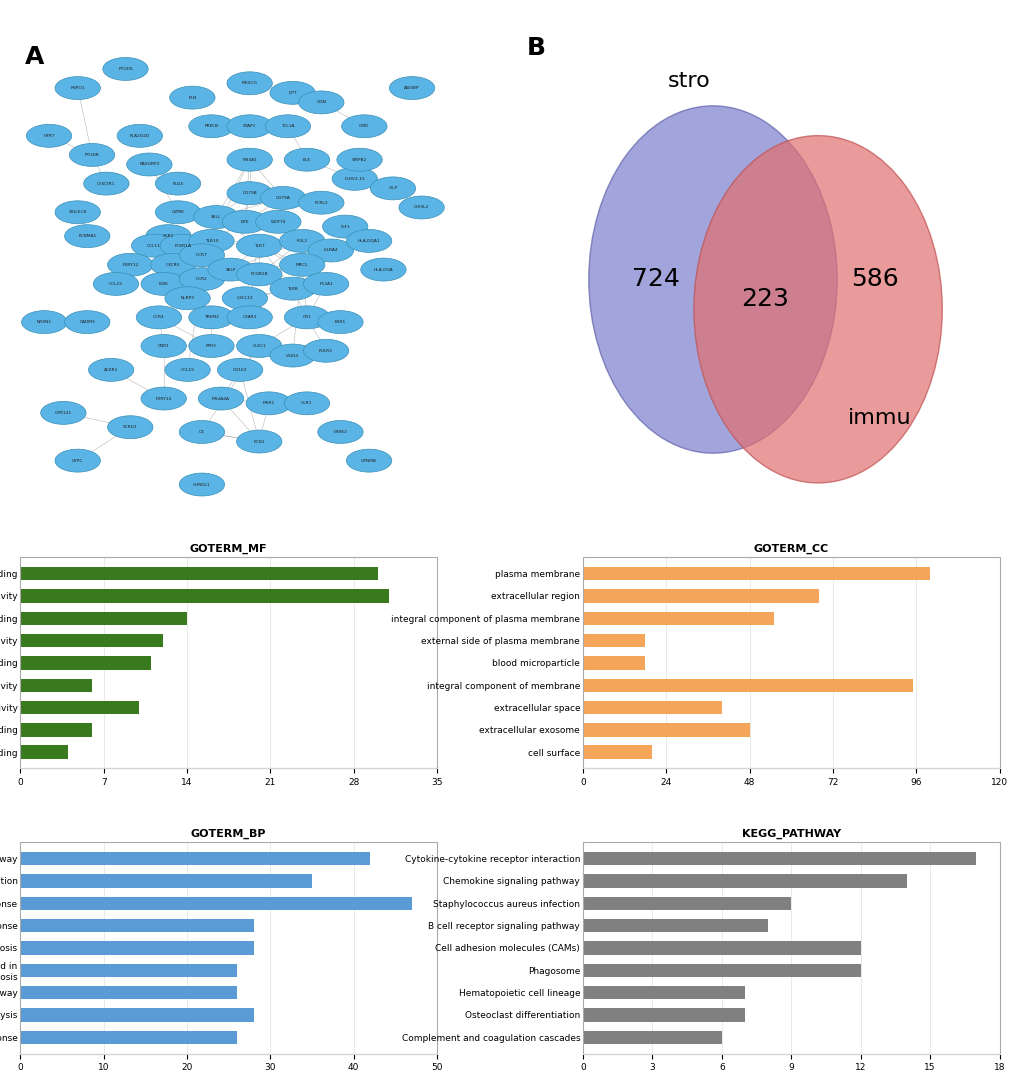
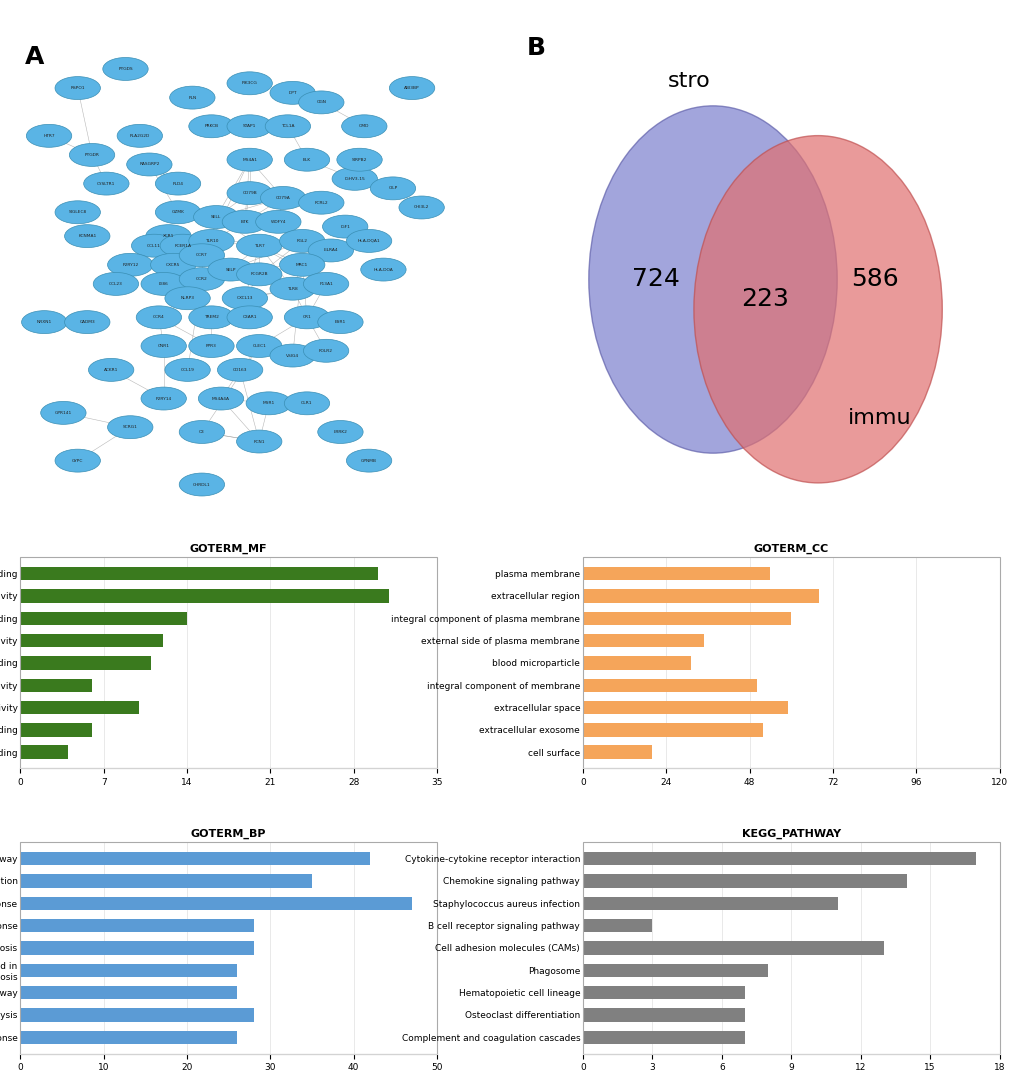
GOTERM_CC/plasma membrane: 100 -> 54
GOTERM_CC/integral component of plasma membrane: 55 -> 60
GOTERM_CC/external side of plasma membrane: 18 -> 35
GOTERM_CC/blood microparticle: 18 -> 31
GOTERM_CC/integral component of membrane: 95 -> 50
GOTERM_CC/extracellular space: 40 -> 59
GOTERM_CC/extracellular exosome: 48 -> 52
KEGG_PATHWAY/Staphylococcus aureus infection: 9 -> 11
KEGG_PATHWAY/B cell receptor signaling pathway: 8 -> 3
KEGG_PATHWAY/Cell adhesion molecules (CAMs): 12 -> 13
KEGG_PATHWAY/Phagosome: 12 -> 8
KEGG_PATHWAY/Complement and coagulation cascades: 6 -> 7
